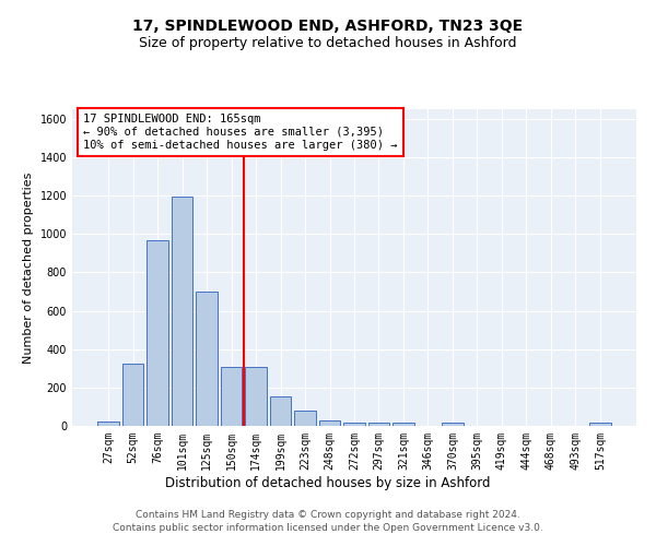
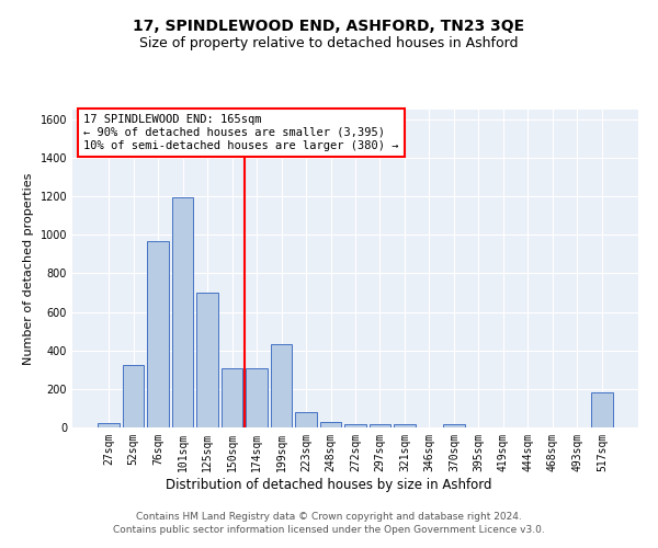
199sqm: 160 -> 430
517sqm: 20 -> 180
